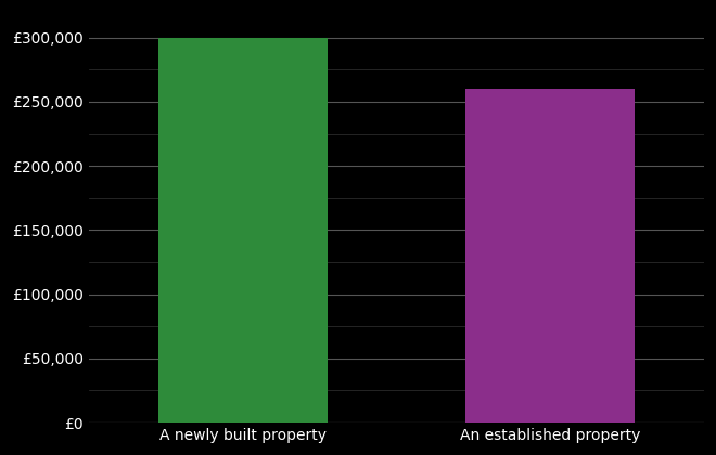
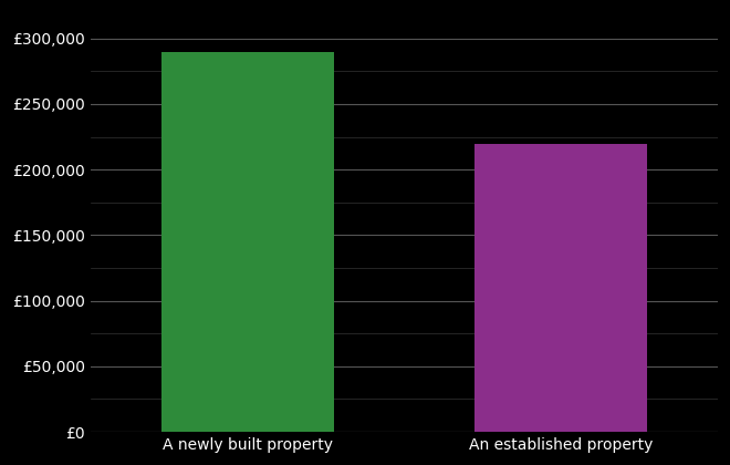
A newly built property: £300,000 -> £290,000
An established property: £260,000 -> £220,000
